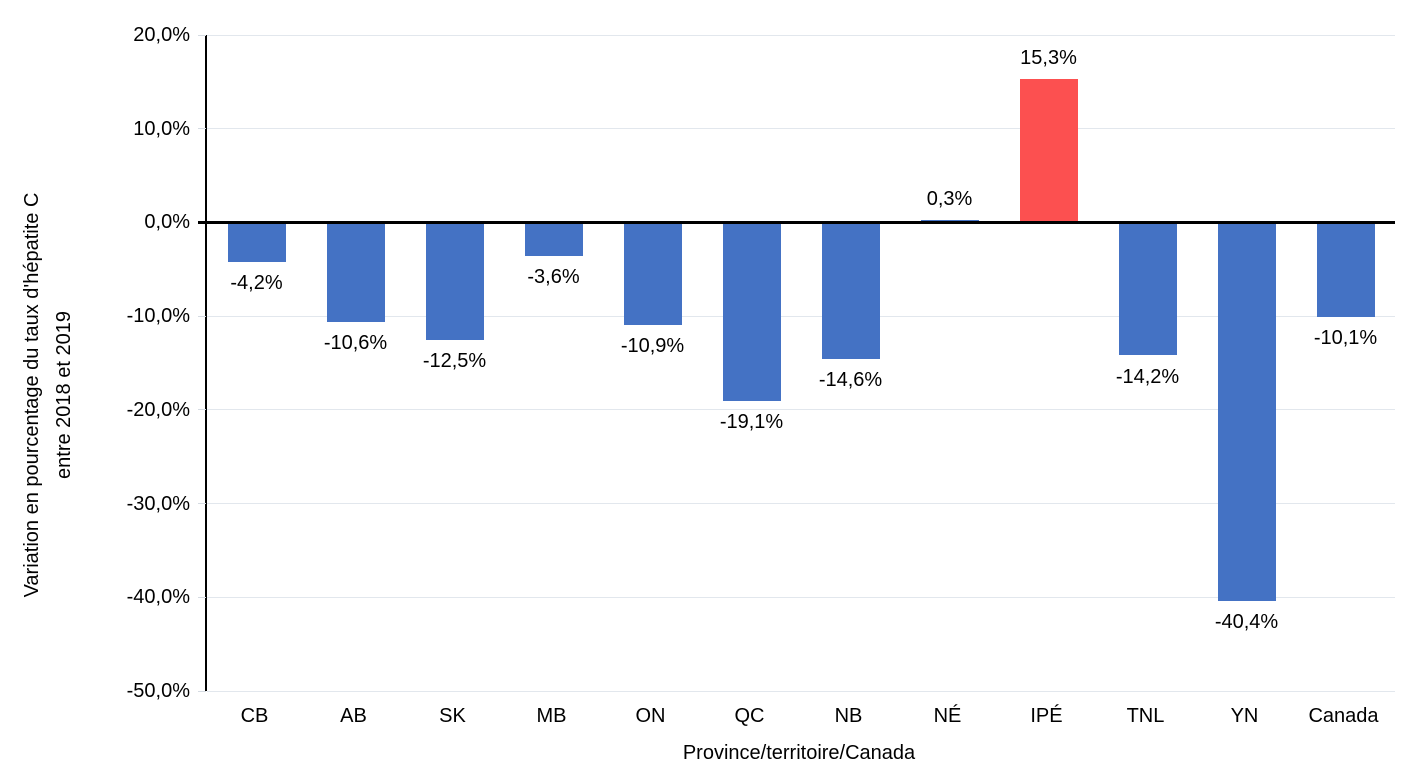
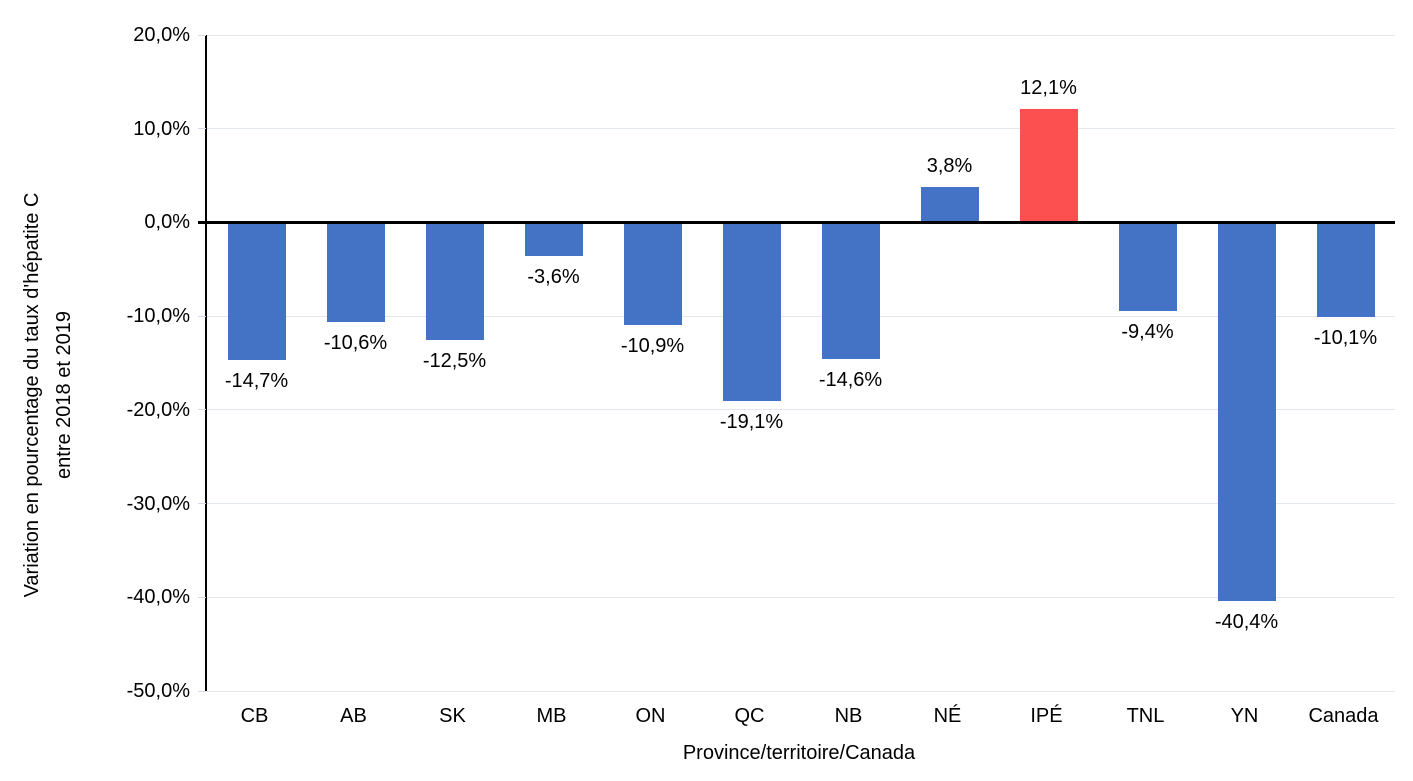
CB: -4,2% -> -14,7%
NÉ: 0,3% -> 3,8%
IPÉ: 15,3% -> 12,1%
TNL: -14,2% -> -9,4%
